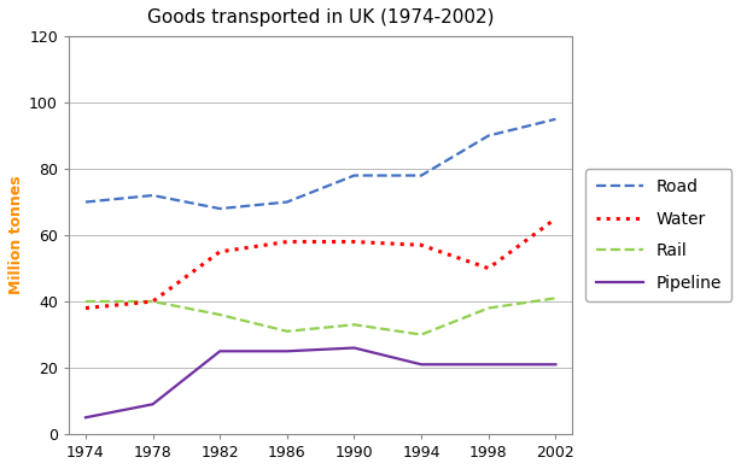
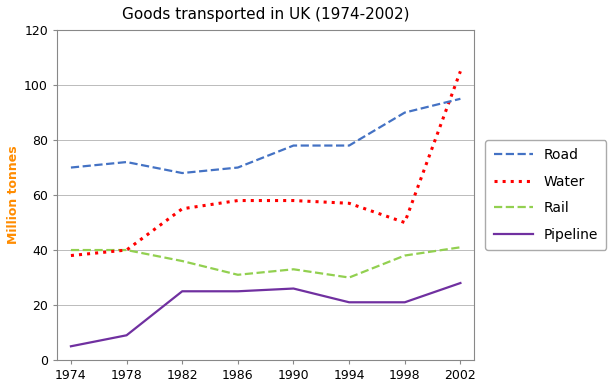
Water/2002: 65 -> 105
Pipeline/2002: 21 -> 28
